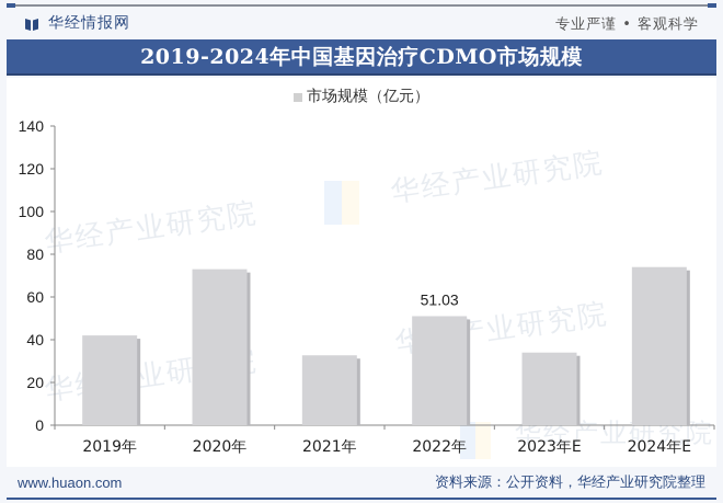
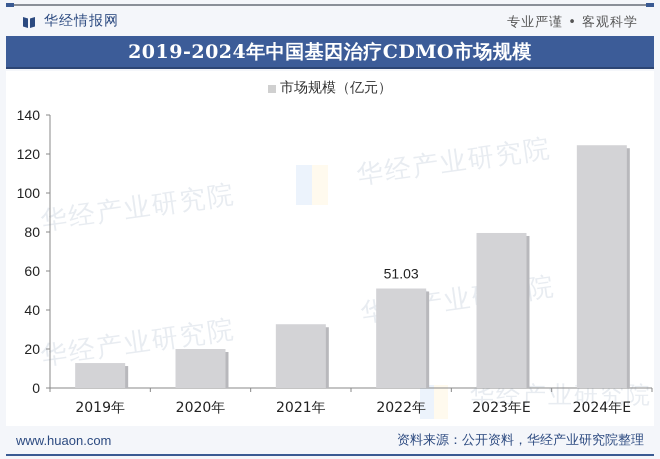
2019年: 42 -> 13
2020年: 73 -> 20
2023年E: 34 -> 80
2024年E: 74 -> 124
